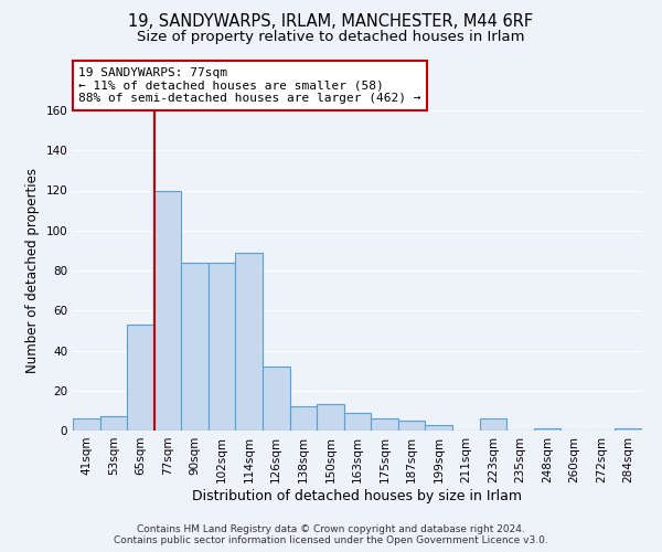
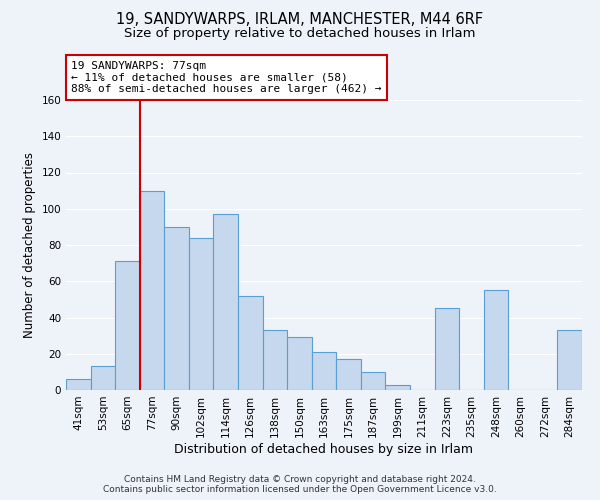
53sqm: 7 -> 13
65sqm: 53 -> 71
77sqm: 120 -> 110
90sqm: 84 -> 90
114sqm: 89 -> 97
126sqm: 32 -> 52
138sqm: 12 -> 33
150sqm: 13 -> 29
163sqm: 9 -> 21
175sqm: 6 -> 17
187sqm: 5 -> 10
223sqm: 6 -> 45
248sqm: 1 -> 55
284sqm: 1 -> 33
